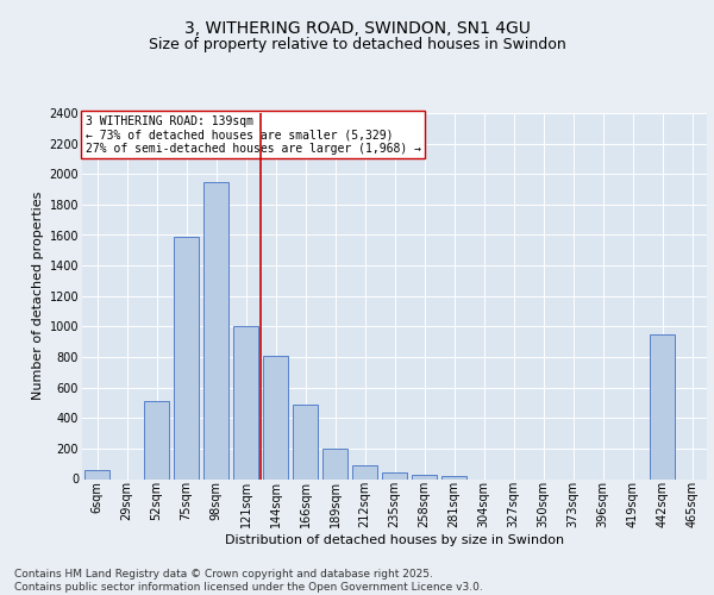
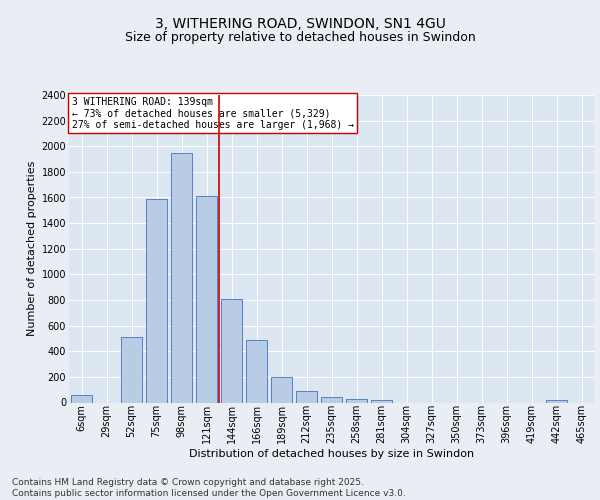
121sqm: 1000 -> 1610
442sqm: 950 -> 20
